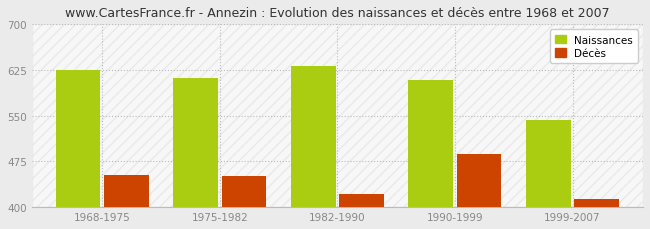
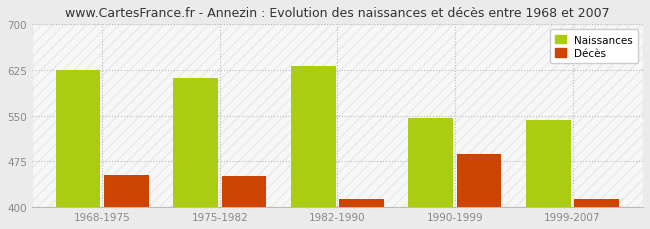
Décès/1982-1990: 422 -> 413
Naissances/1990-1999: 608 -> 547
